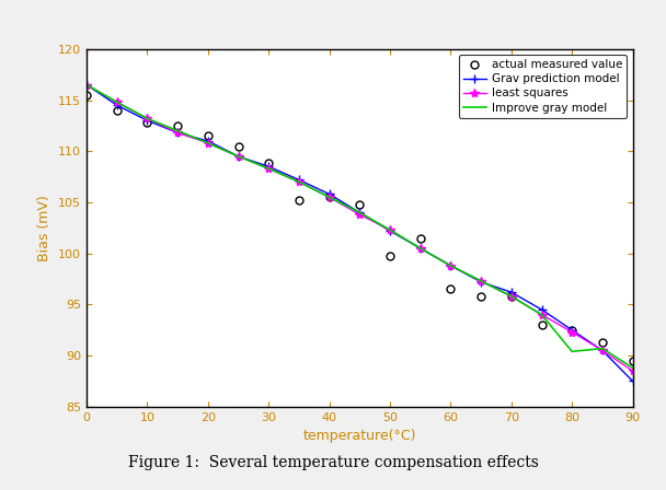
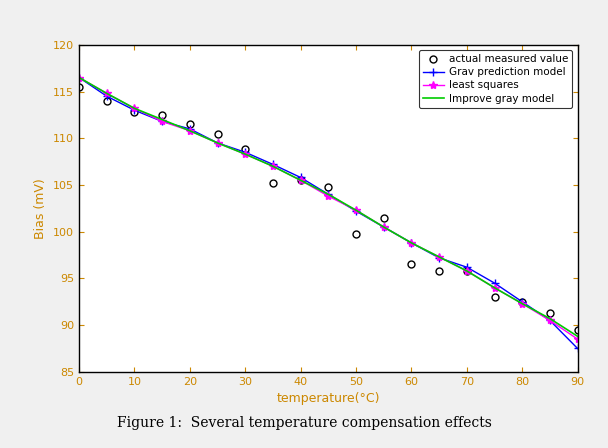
Improve gray model/80: 90.4 -> 92.3
